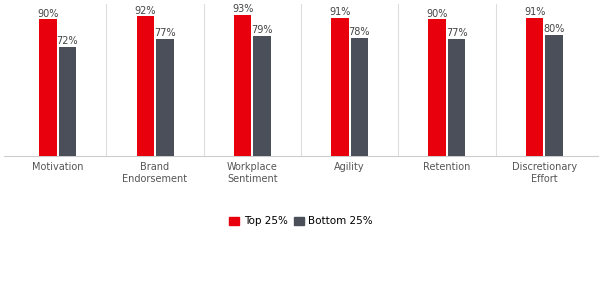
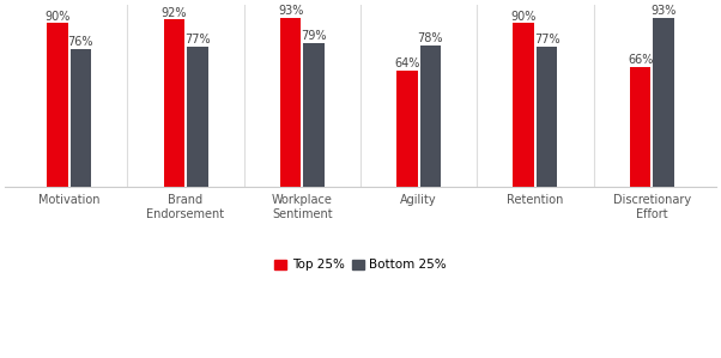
Bottom 25%/Motivation: 72% -> 76%
Top 25%/Agility: 91% -> 64%
Top 25%/Discretionary Effort: 91% -> 66%
Bottom 25%/Discretionary Effort: 80% -> 93%
